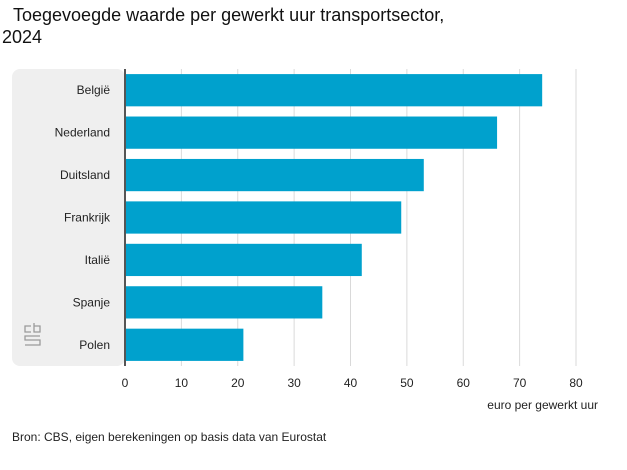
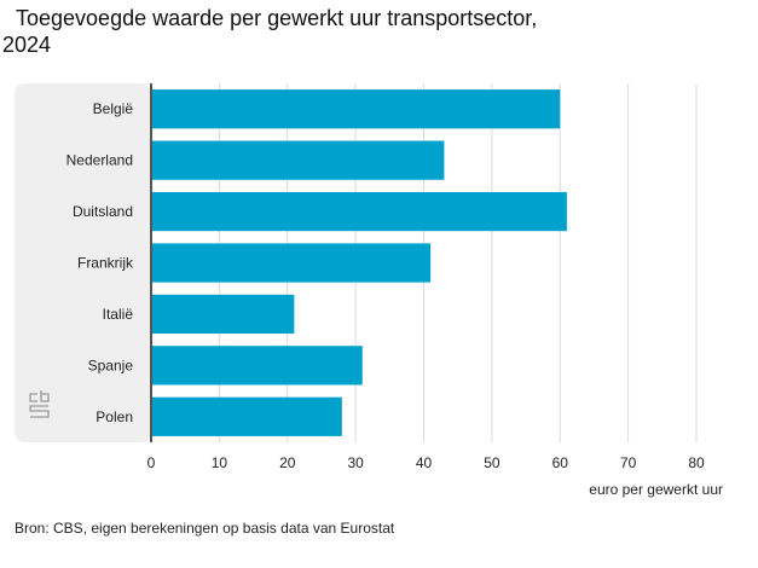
België: 74 -> 60
Nederland: 66 -> 43
Duitsland: 53 -> 61
Frankrijk: 49 -> 41
Italië: 42 -> 21
Spanje: 35 -> 31
Polen: 21 -> 28
